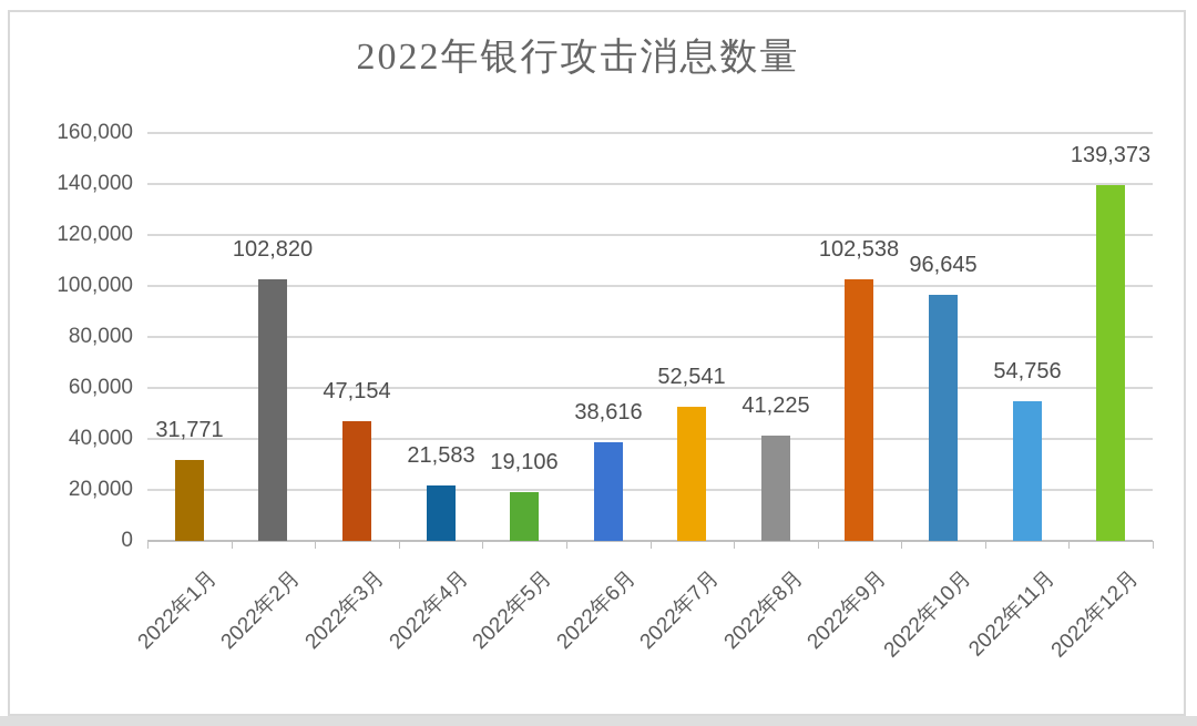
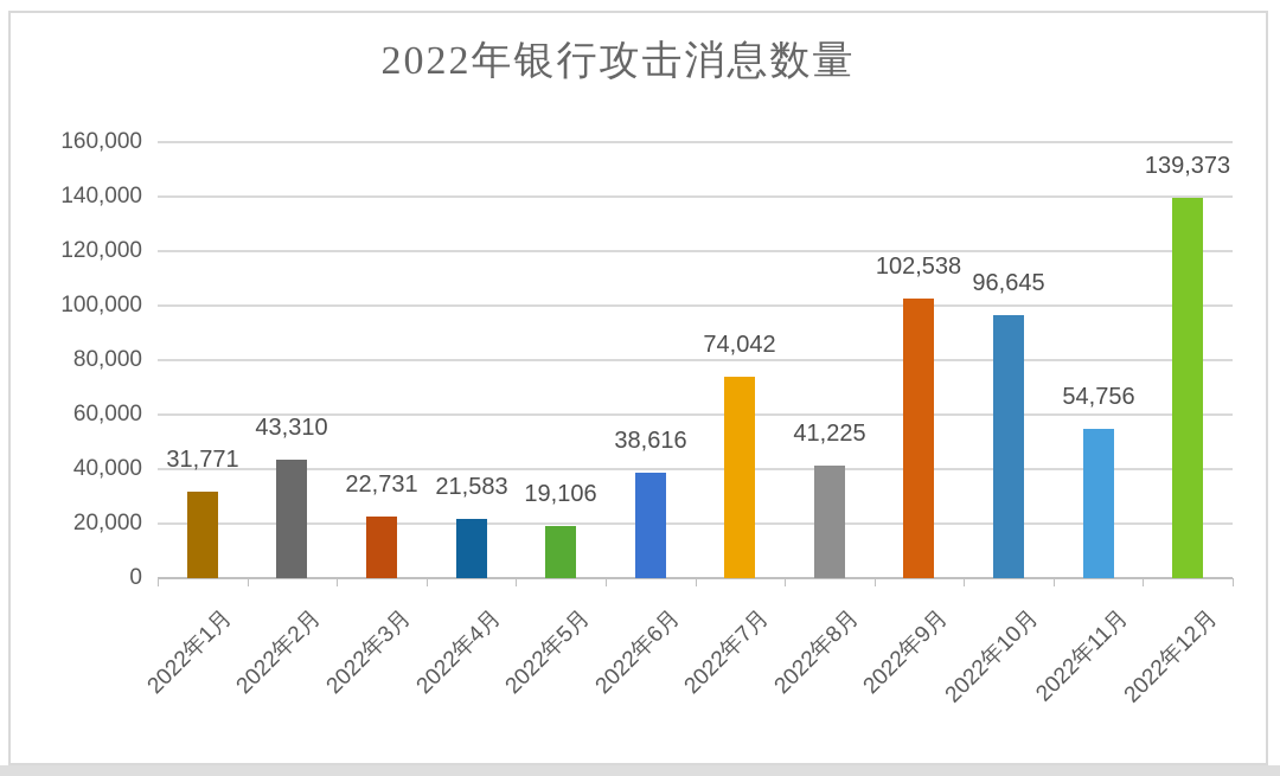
2022年2月: 102,820 -> 43,310
2022年3月: 47,154 -> 22,731
2022年7月: 52,541 -> 74,042
